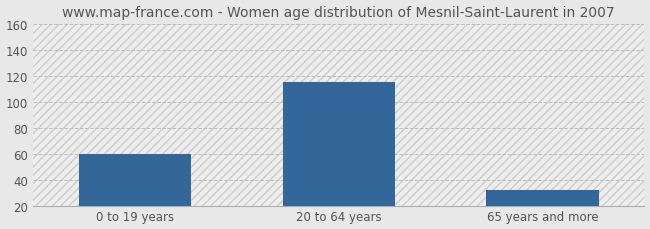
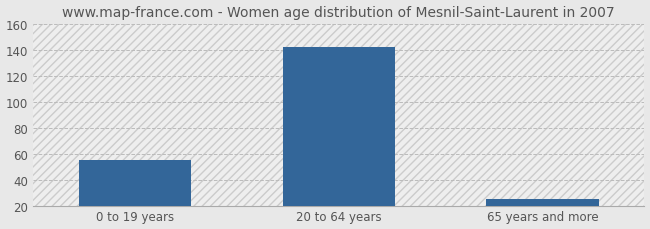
0 to 19 years: 60 -> 55
20 to 64 years: 115 -> 142
65 years and more: 32 -> 25
